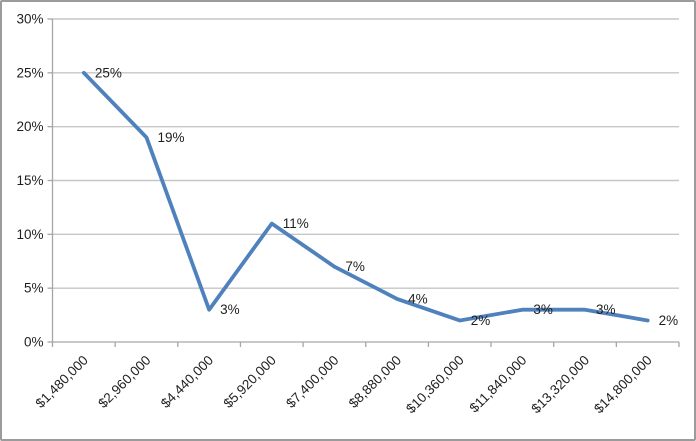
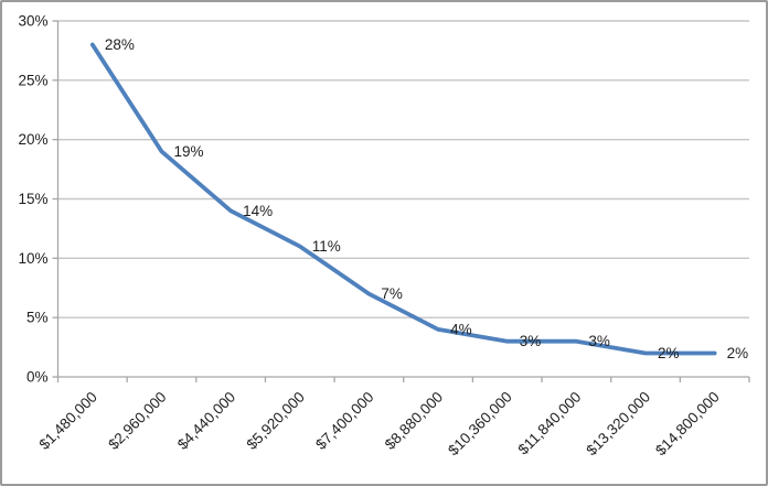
$1,480,000: 25% -> 28%
$4,440,000: 3% -> 14%
$10,360,000: 2% -> 3%
$13,320,000: 3% -> 2%
